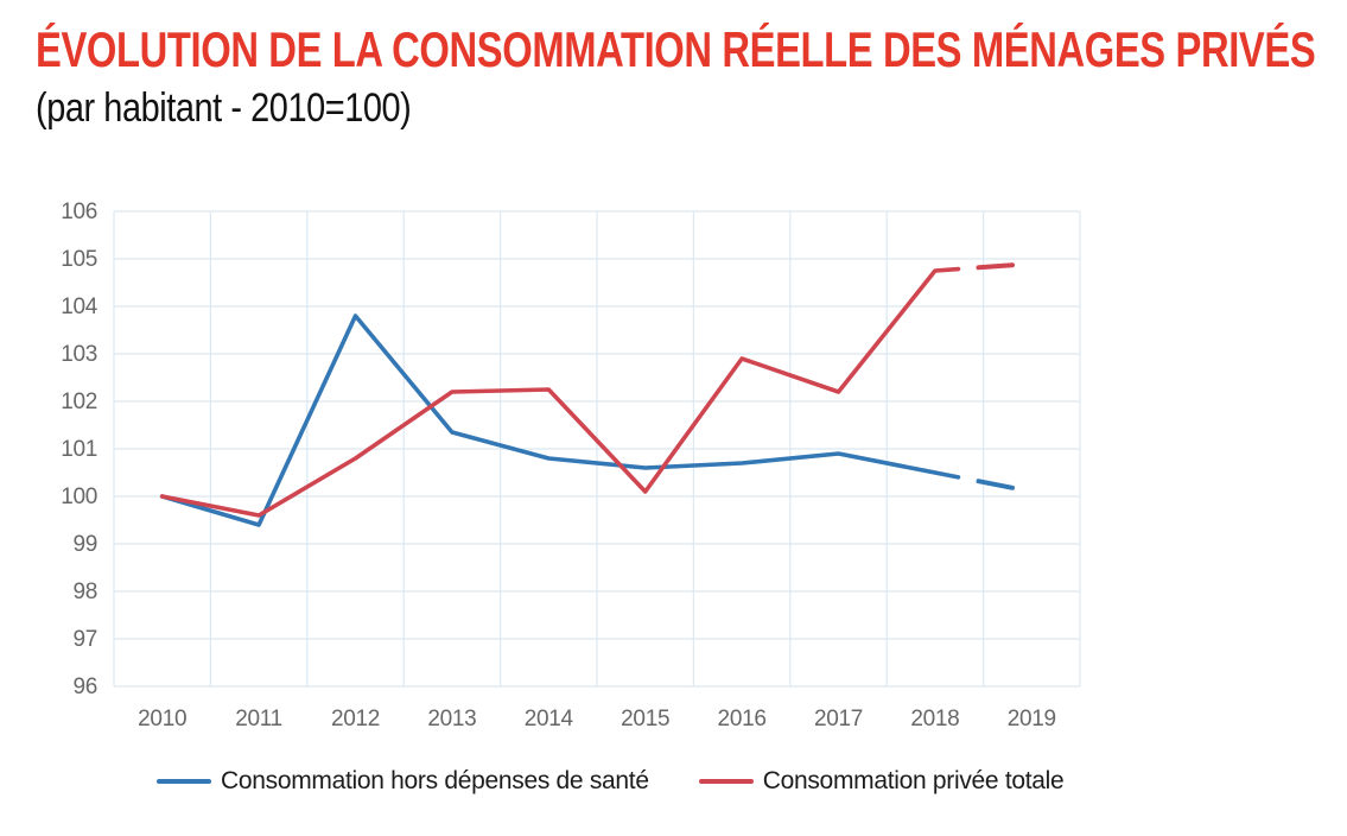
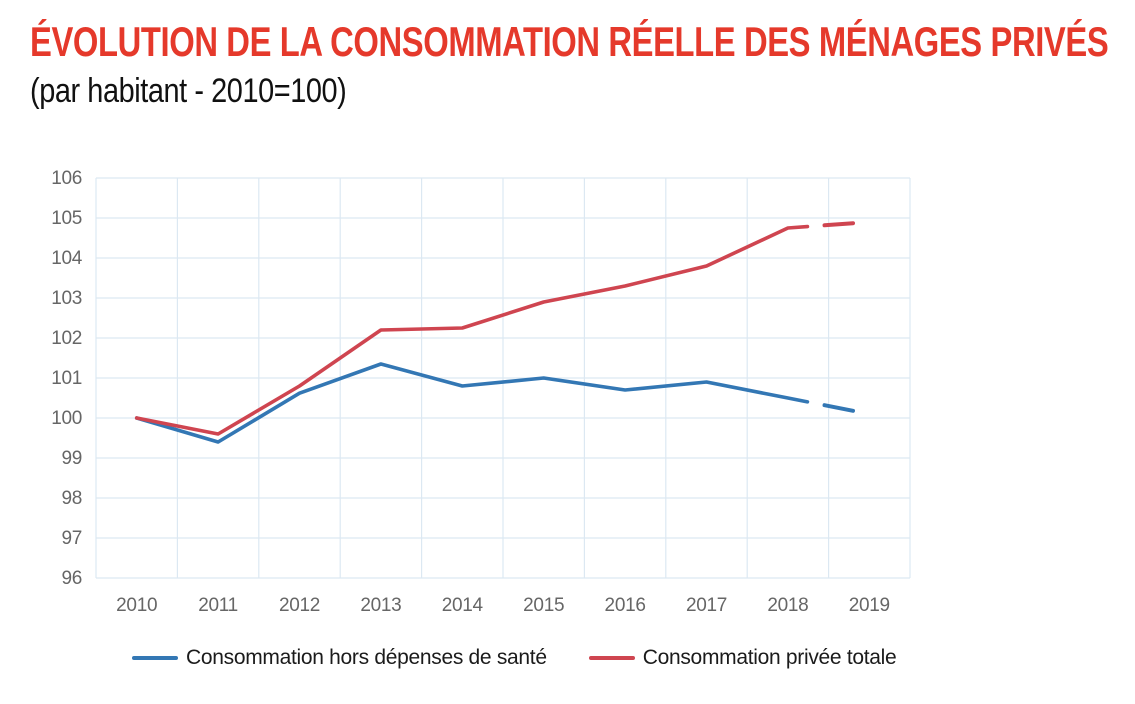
Consommation hors dépenses de santé/2012: 103.8 -> 100.6
Consommation hors dépenses de santé/2015: 100.6 -> 101.0
Consommation privée totale/2015: 100.1 -> 102.9
Consommation privée totale/2016: 102.9 -> 103.3
Consommation privée totale/2017: 102.2 -> 103.8
